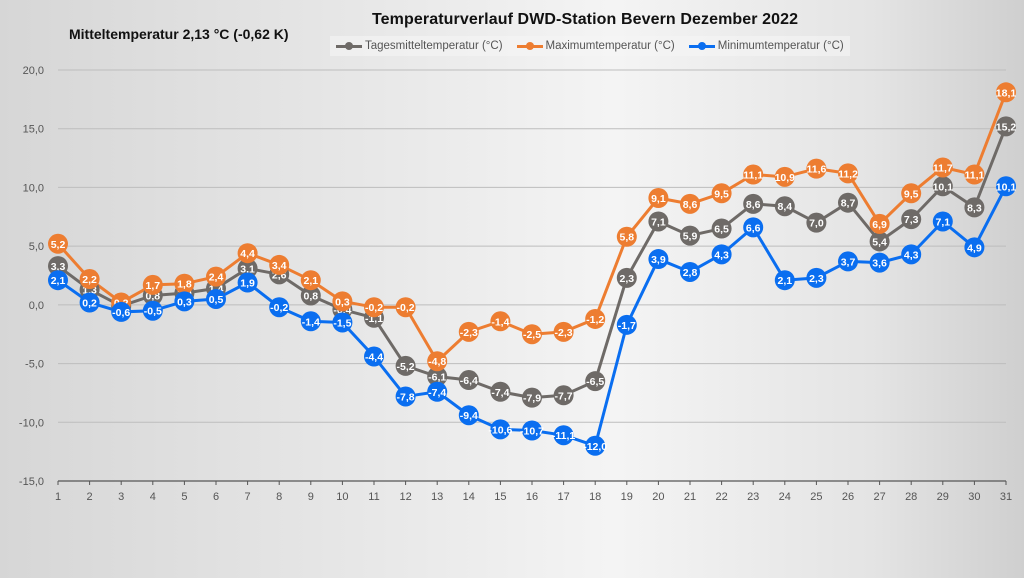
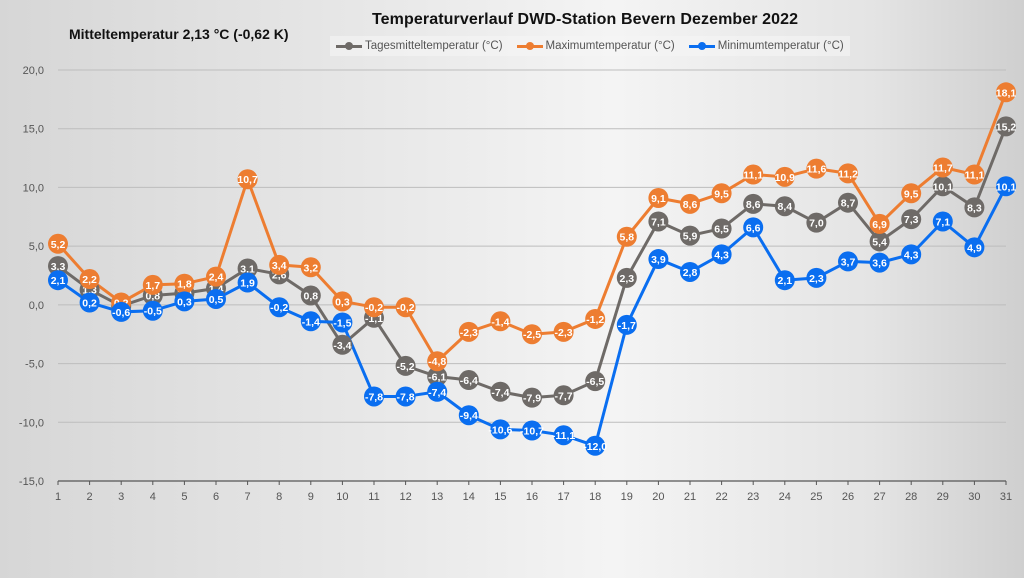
Maximumtemperatur (°C)/7: 4,4 -> 10,7
Maximumtemperatur (°C)/9: 2,1 -> 3,2
Tagesmitteltemperatur (°C)/10: -0,4 -> -3,4
Minimumtemperatur (°C)/11: -4,4 -> -7,8
